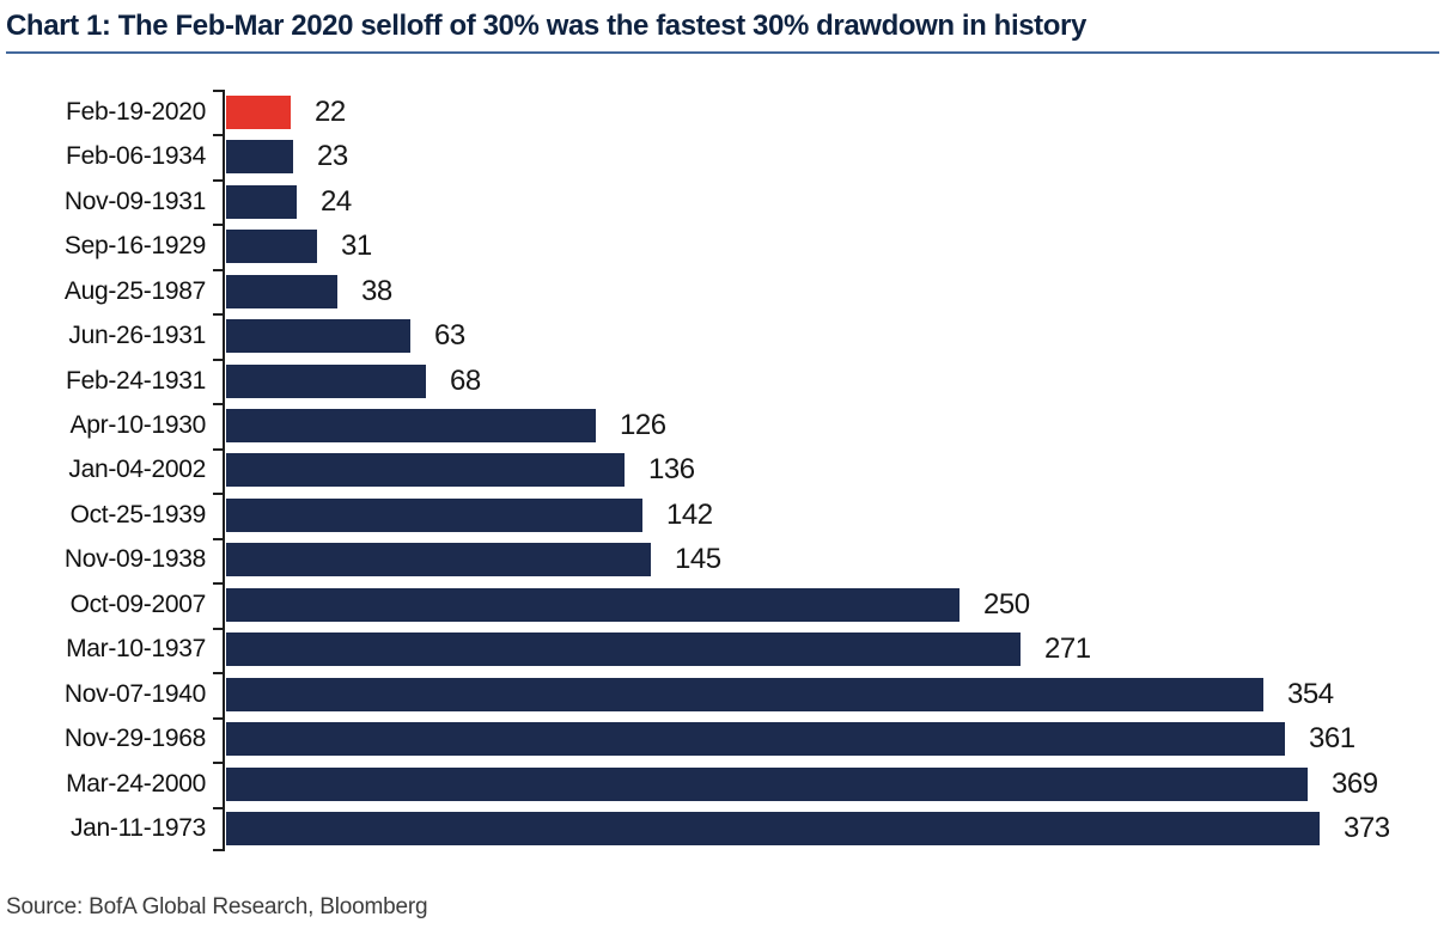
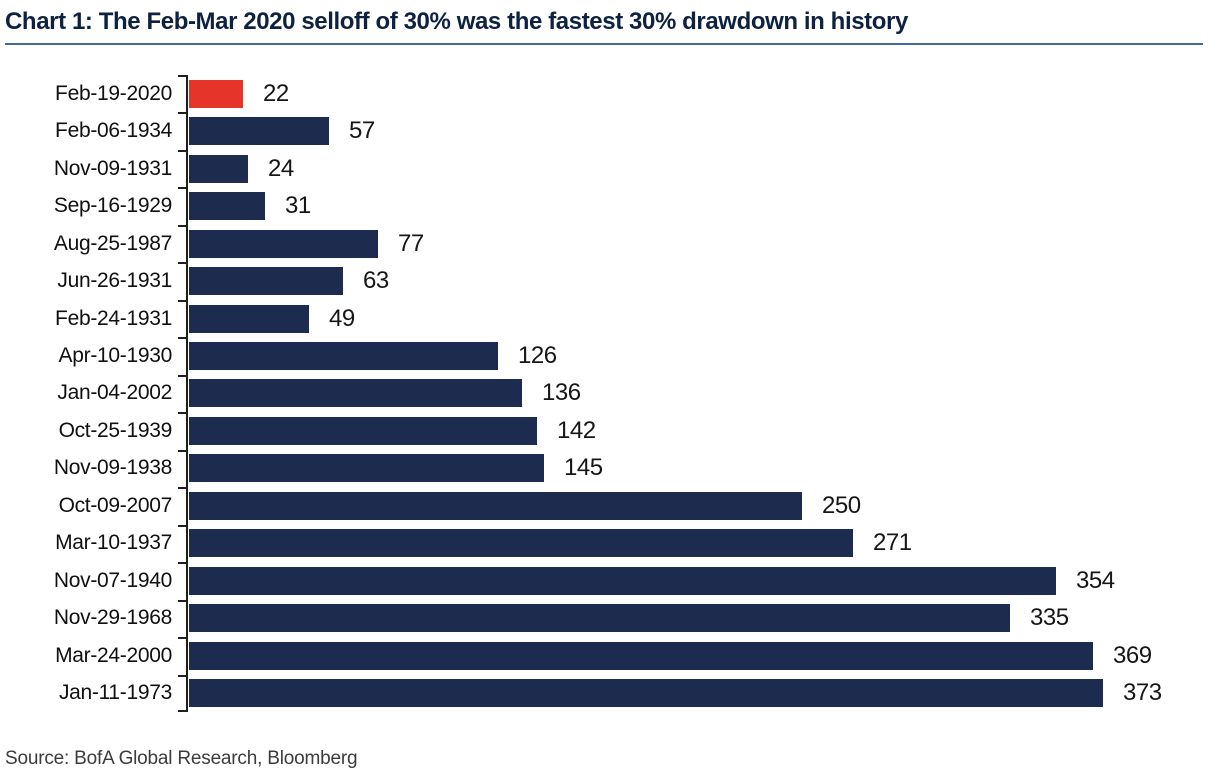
Feb-06-1934: 23 -> 57
Aug-25-1987: 38 -> 77
Feb-24-1931: 68 -> 49
Nov-29-1968: 361 -> 335
